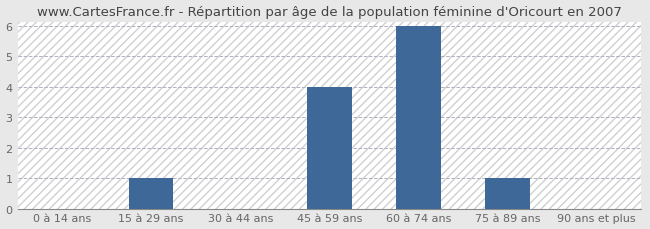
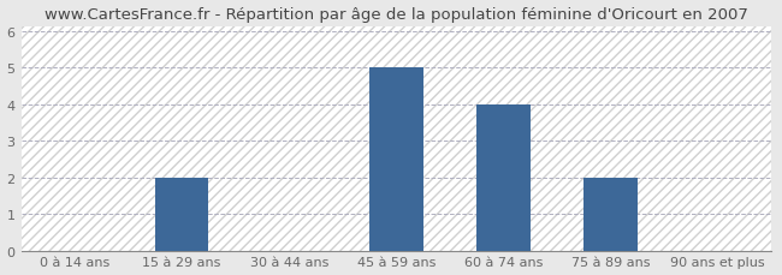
15 à 29 ans: 1 -> 2
45 à 59 ans: 4 -> 5
60 à 74 ans: 6 -> 4
75 à 89 ans: 1 -> 2
